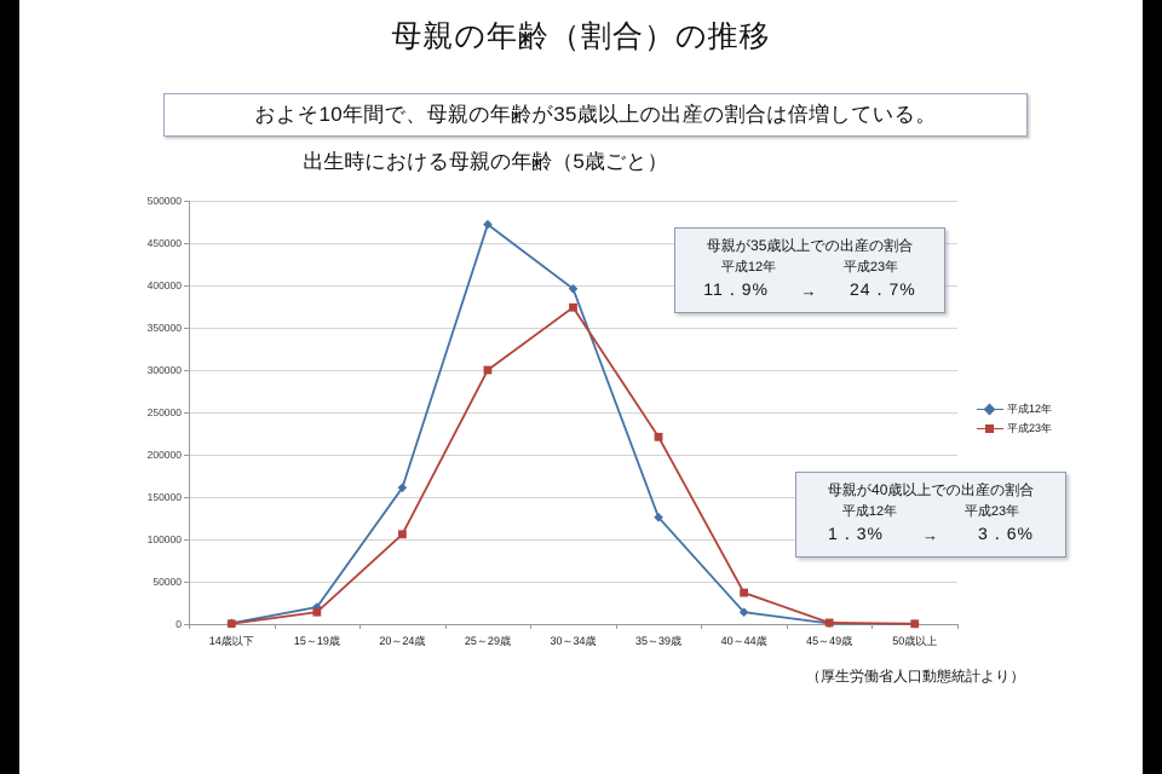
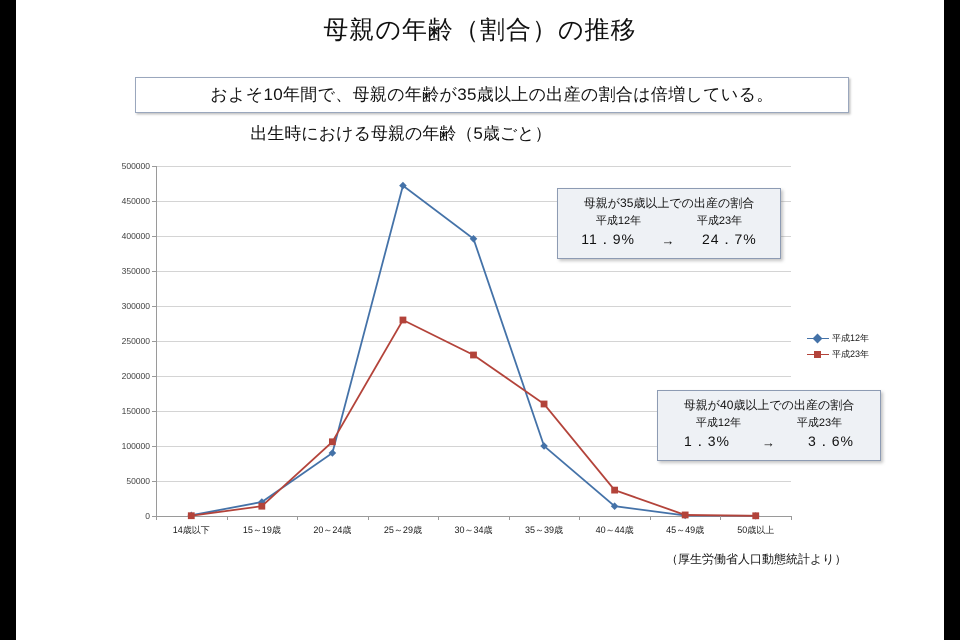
平成12年/20～24歳: 160000 -> 90000
平成23年/25～29歳: 300000 -> 280000
平成23年/30～34歳: 370000 -> 230000
平成12年/35～39歳: 130000 -> 100000
平成23年/35～39歳: 220000 -> 160000
